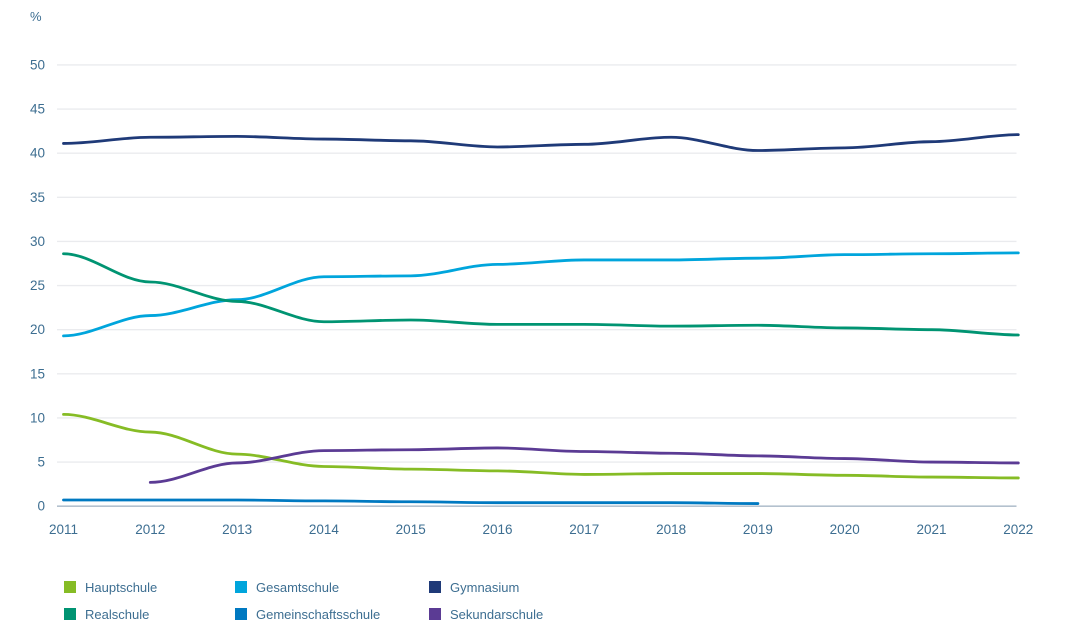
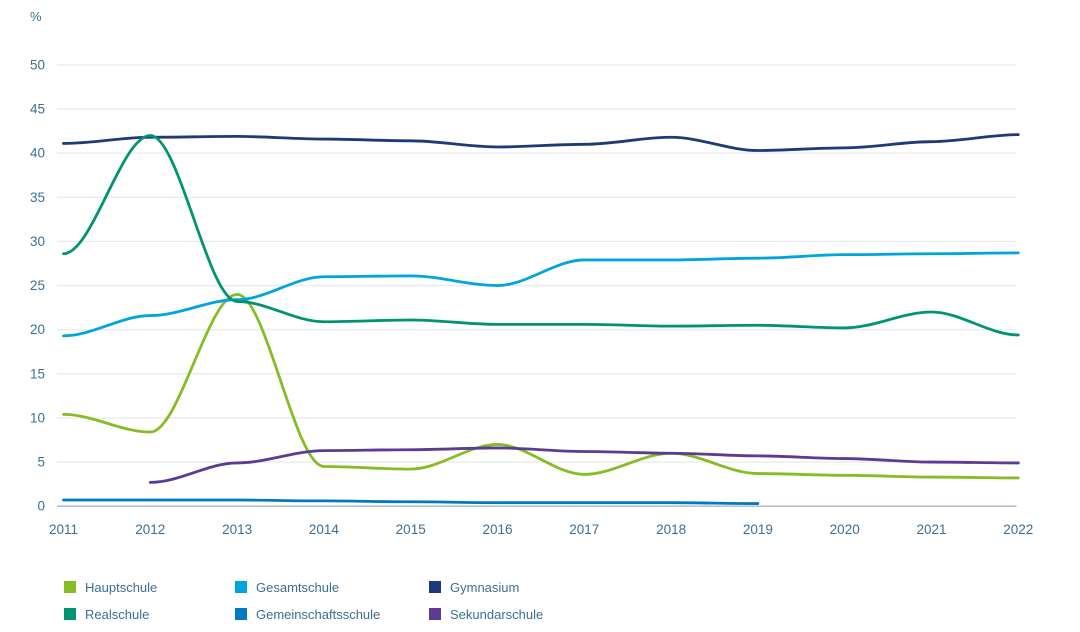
Realschule/2012: 25 -> 42
Hauptschule/2013: 6 -> 24
Hauptschule/2016: 4 -> 7
Gesamtschule/2016: 27 -> 25
Hauptschule/2018: 4 -> 6
Realschule/2021: 20 -> 22
